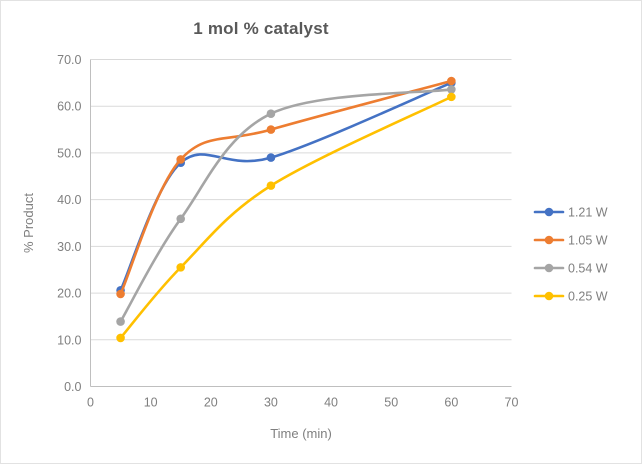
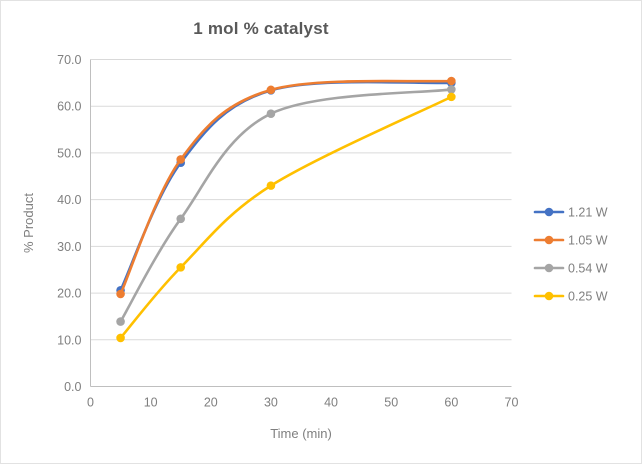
1.21 W/30: 49 -> 63
1.05 W/30: 55 -> 64
